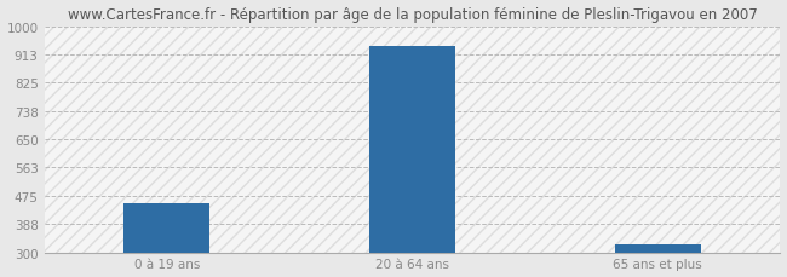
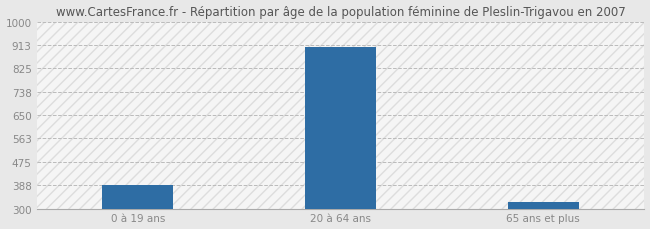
0 à 19 ans: 451 -> 390
20 à 64 ans: 940 -> 905
